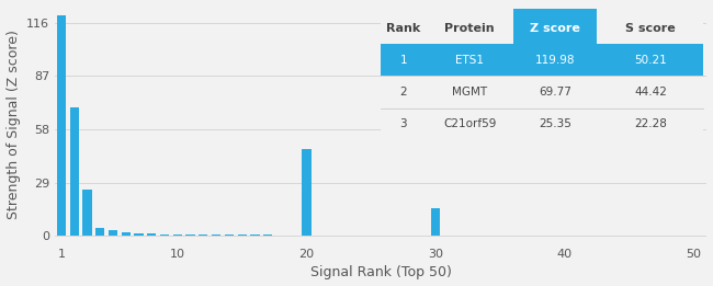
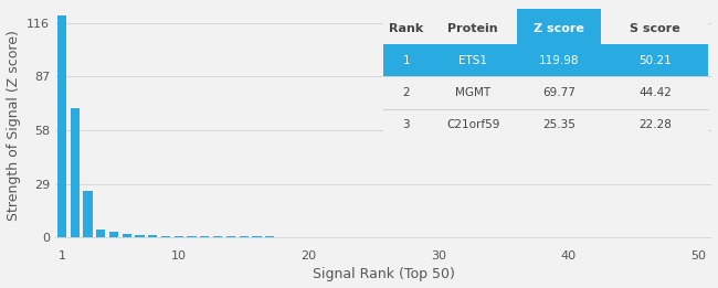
20: 47 -> 0
30: 15 -> 0
